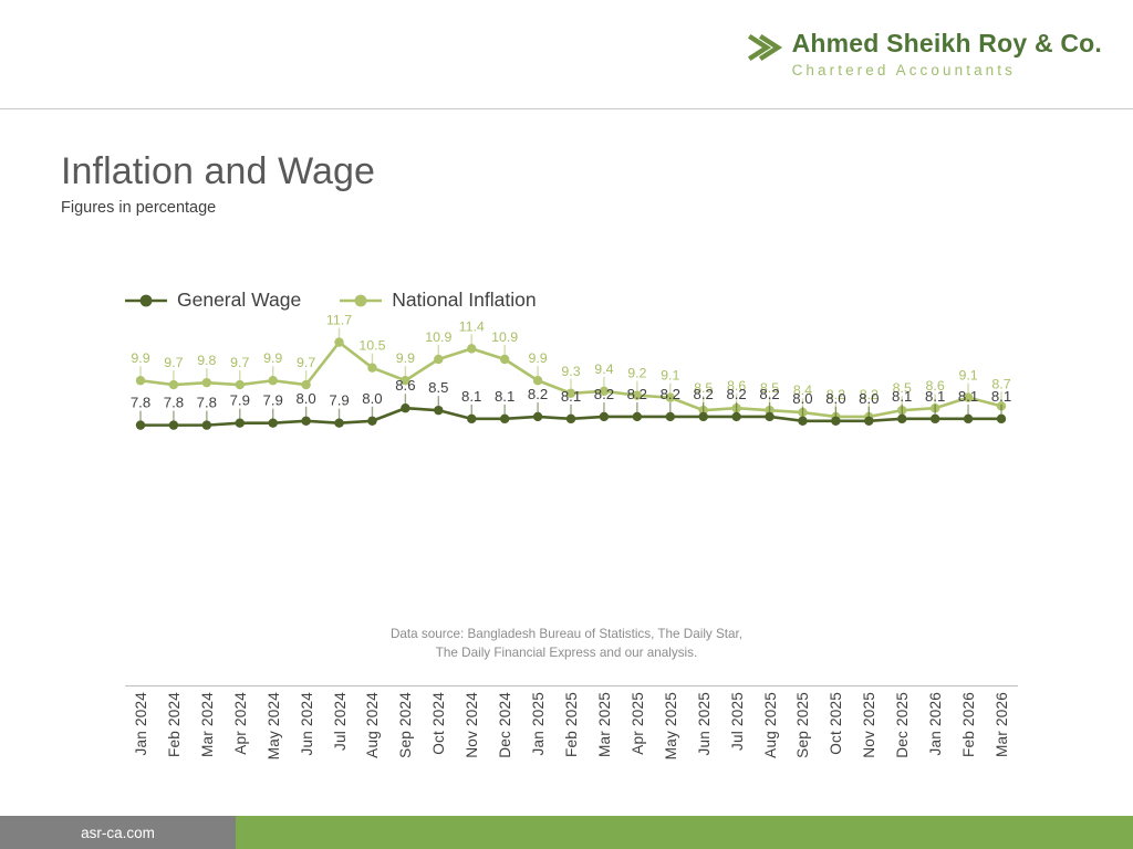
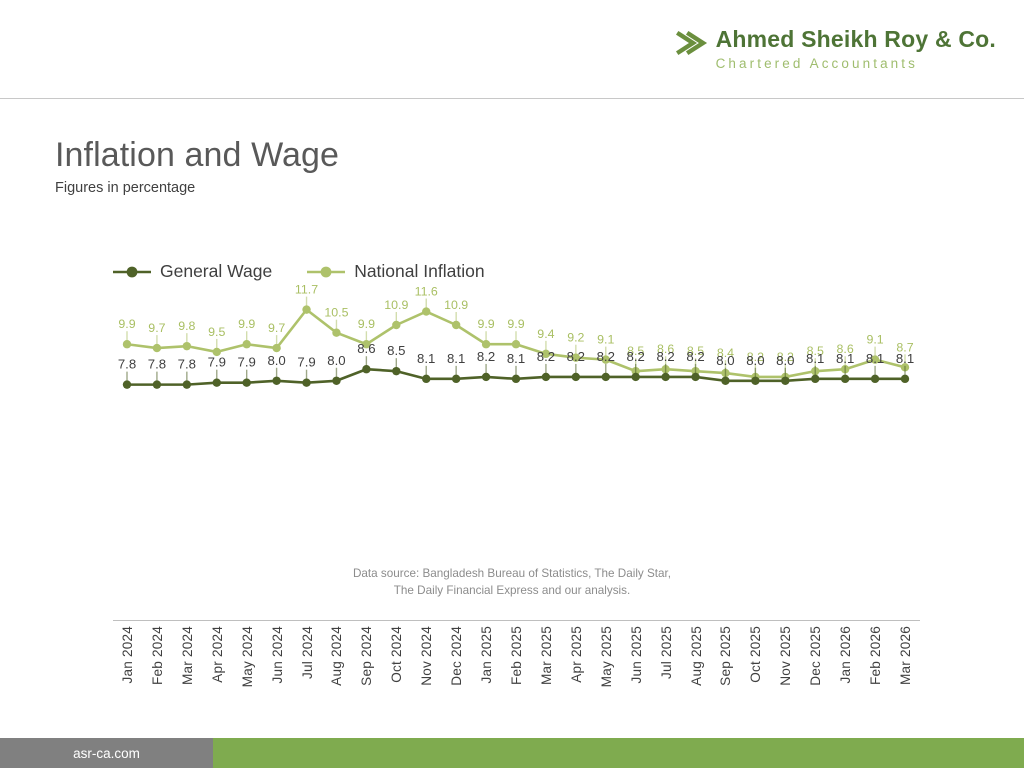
National Inflation/Apr 2024: 9.7 -> 9.5
National Inflation/Nov 2024: 11.4 -> 11.6
National Inflation/Feb 2025: 9.3 -> 9.9
